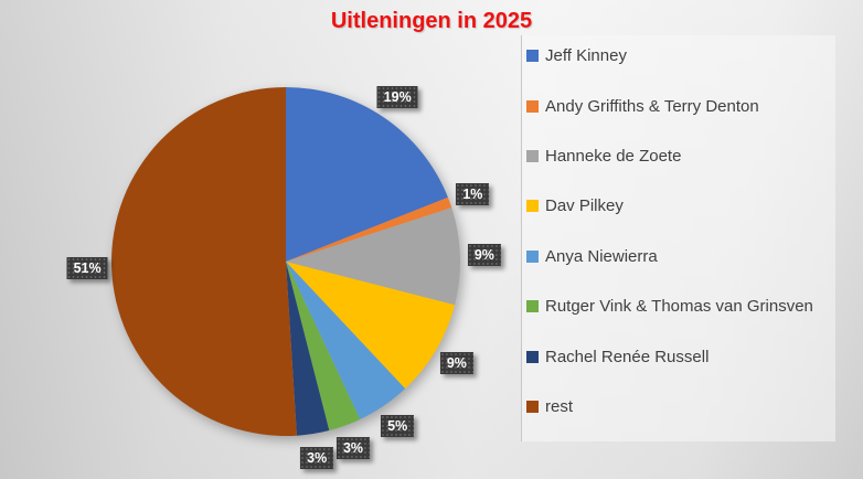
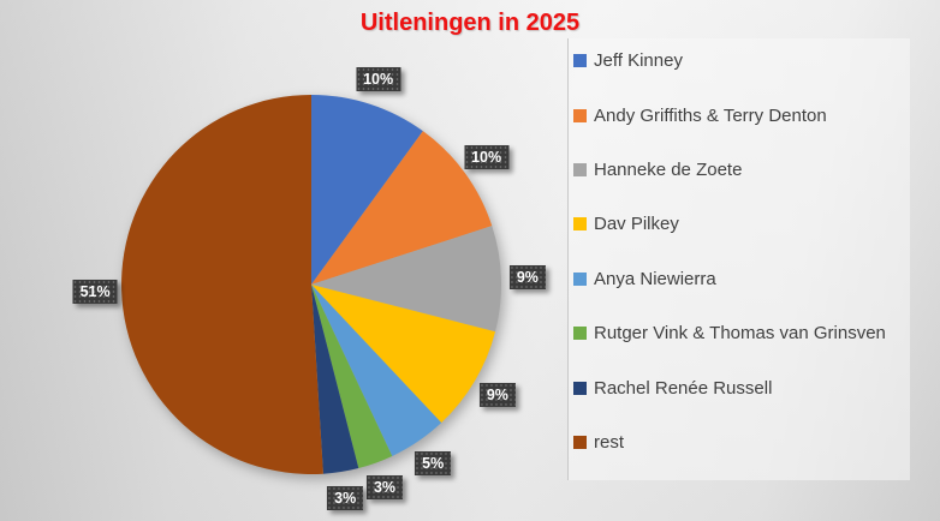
Jeff Kinney: 19% -> 10%
Andy Griffiths & Terry Denton: 1% -> 10%
